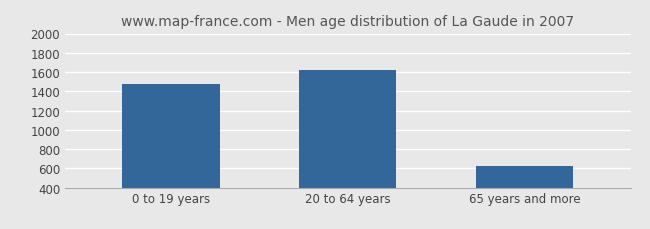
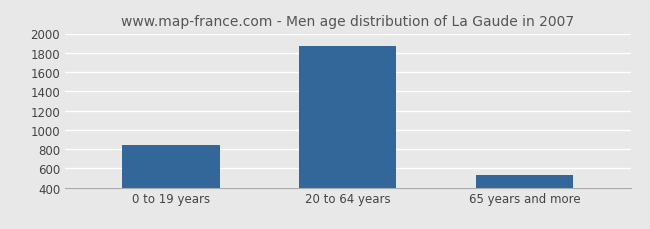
0 to 19 years: 1480 -> 840
20 to 64 years: 1620 -> 1870
65 years and more: 620 -> 540
